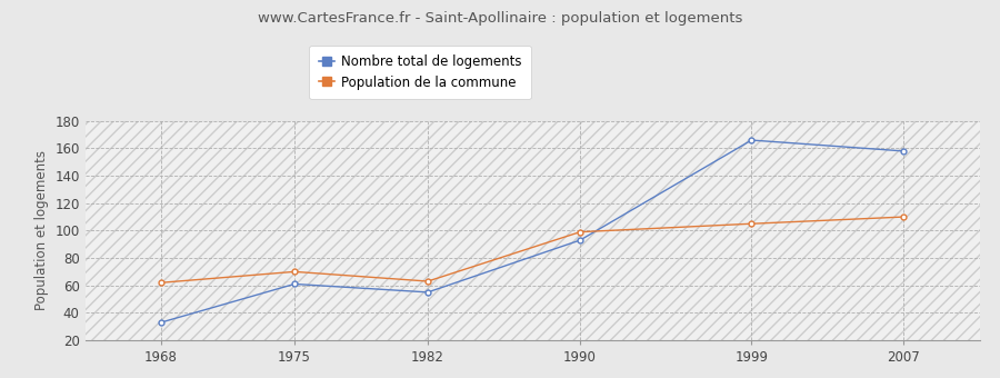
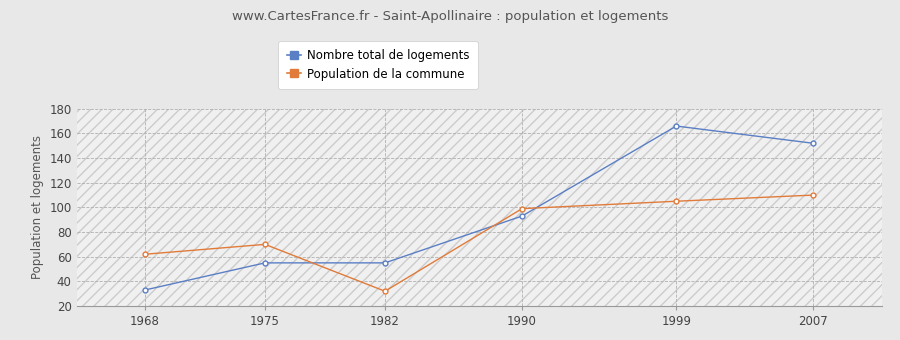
Nombre total de logements/1975: 61 -> 55
Population de la commune/1982: 63 -> 32
Nombre total de logements/2007: 158 -> 152
